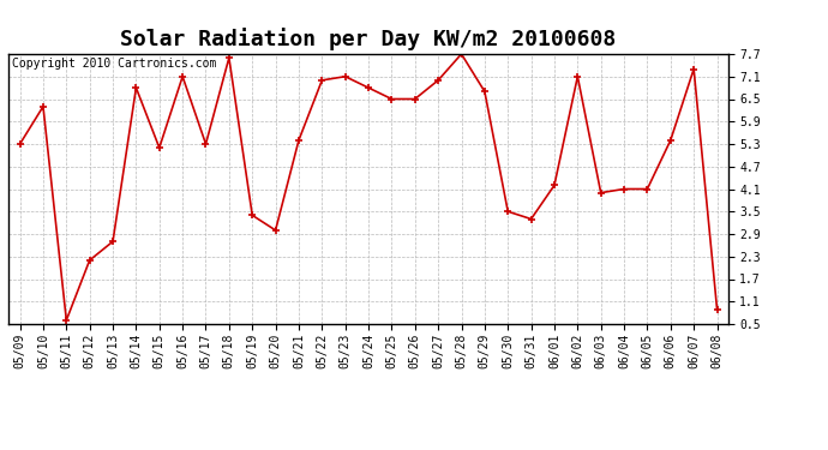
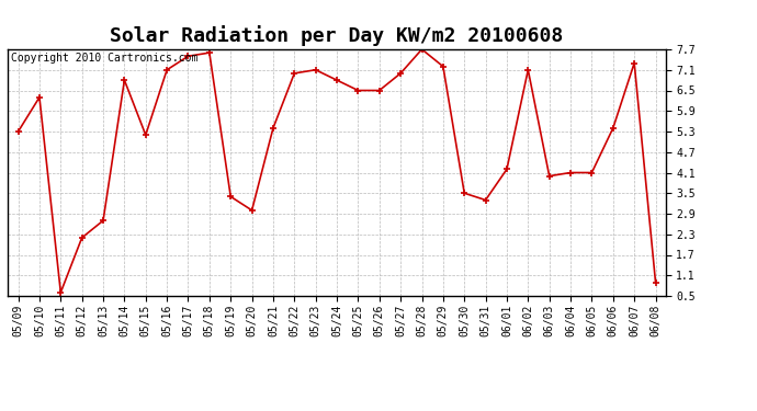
05/17: 5.3 -> 7.5
05/29: 6.7 -> 7.2
